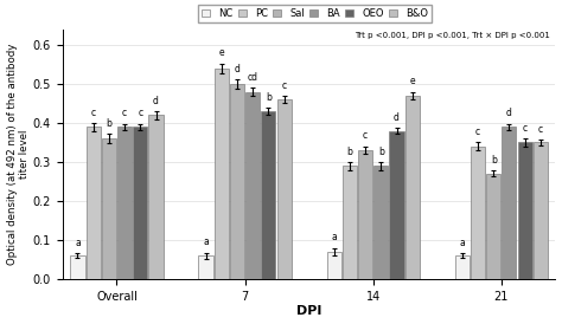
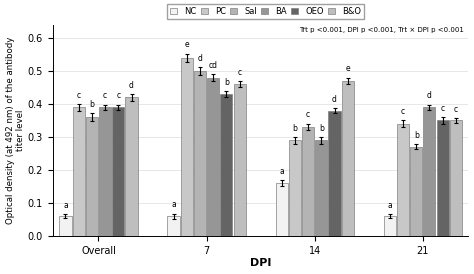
NC/14: 0.07 -> 0.16
